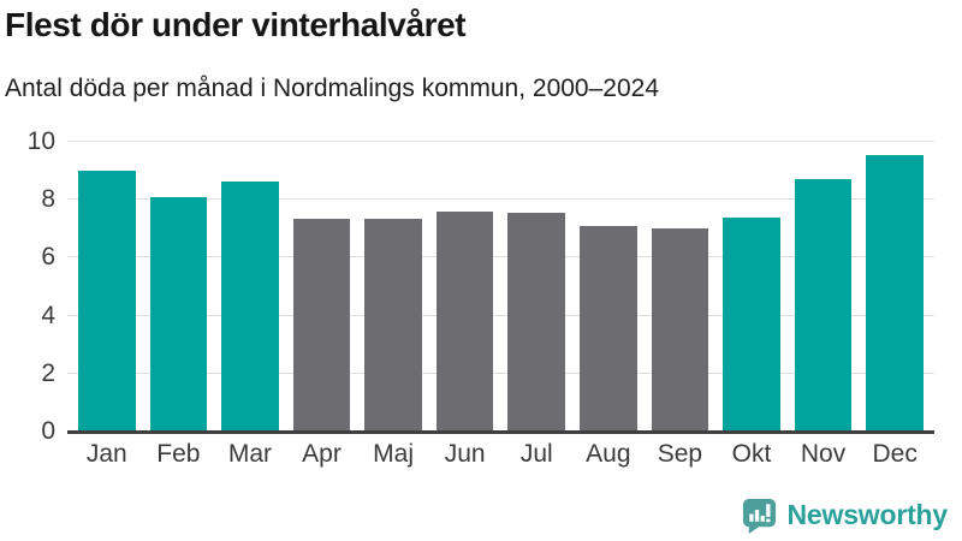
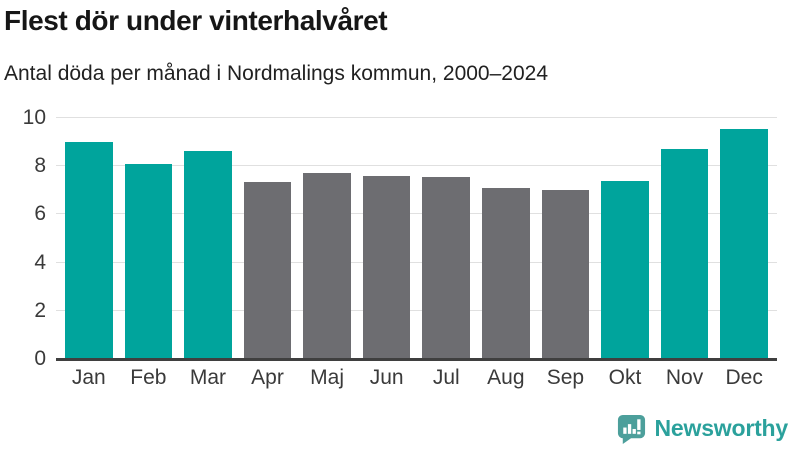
Maj: 7.3 -> 7.7
